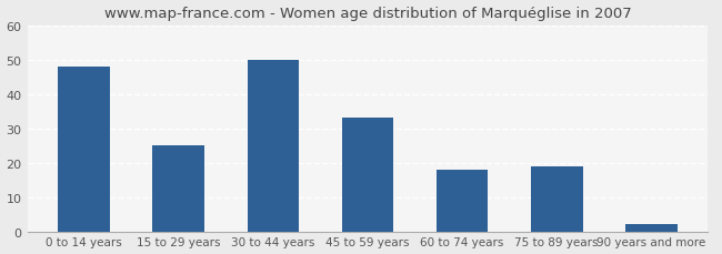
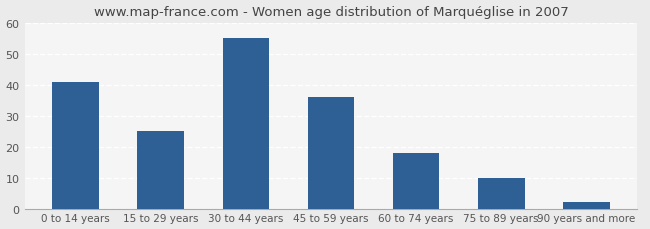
0 to 14 years: 48 -> 41
30 to 44 years: 50 -> 55
45 to 59 years: 33 -> 36
75 to 89 years: 19 -> 10
